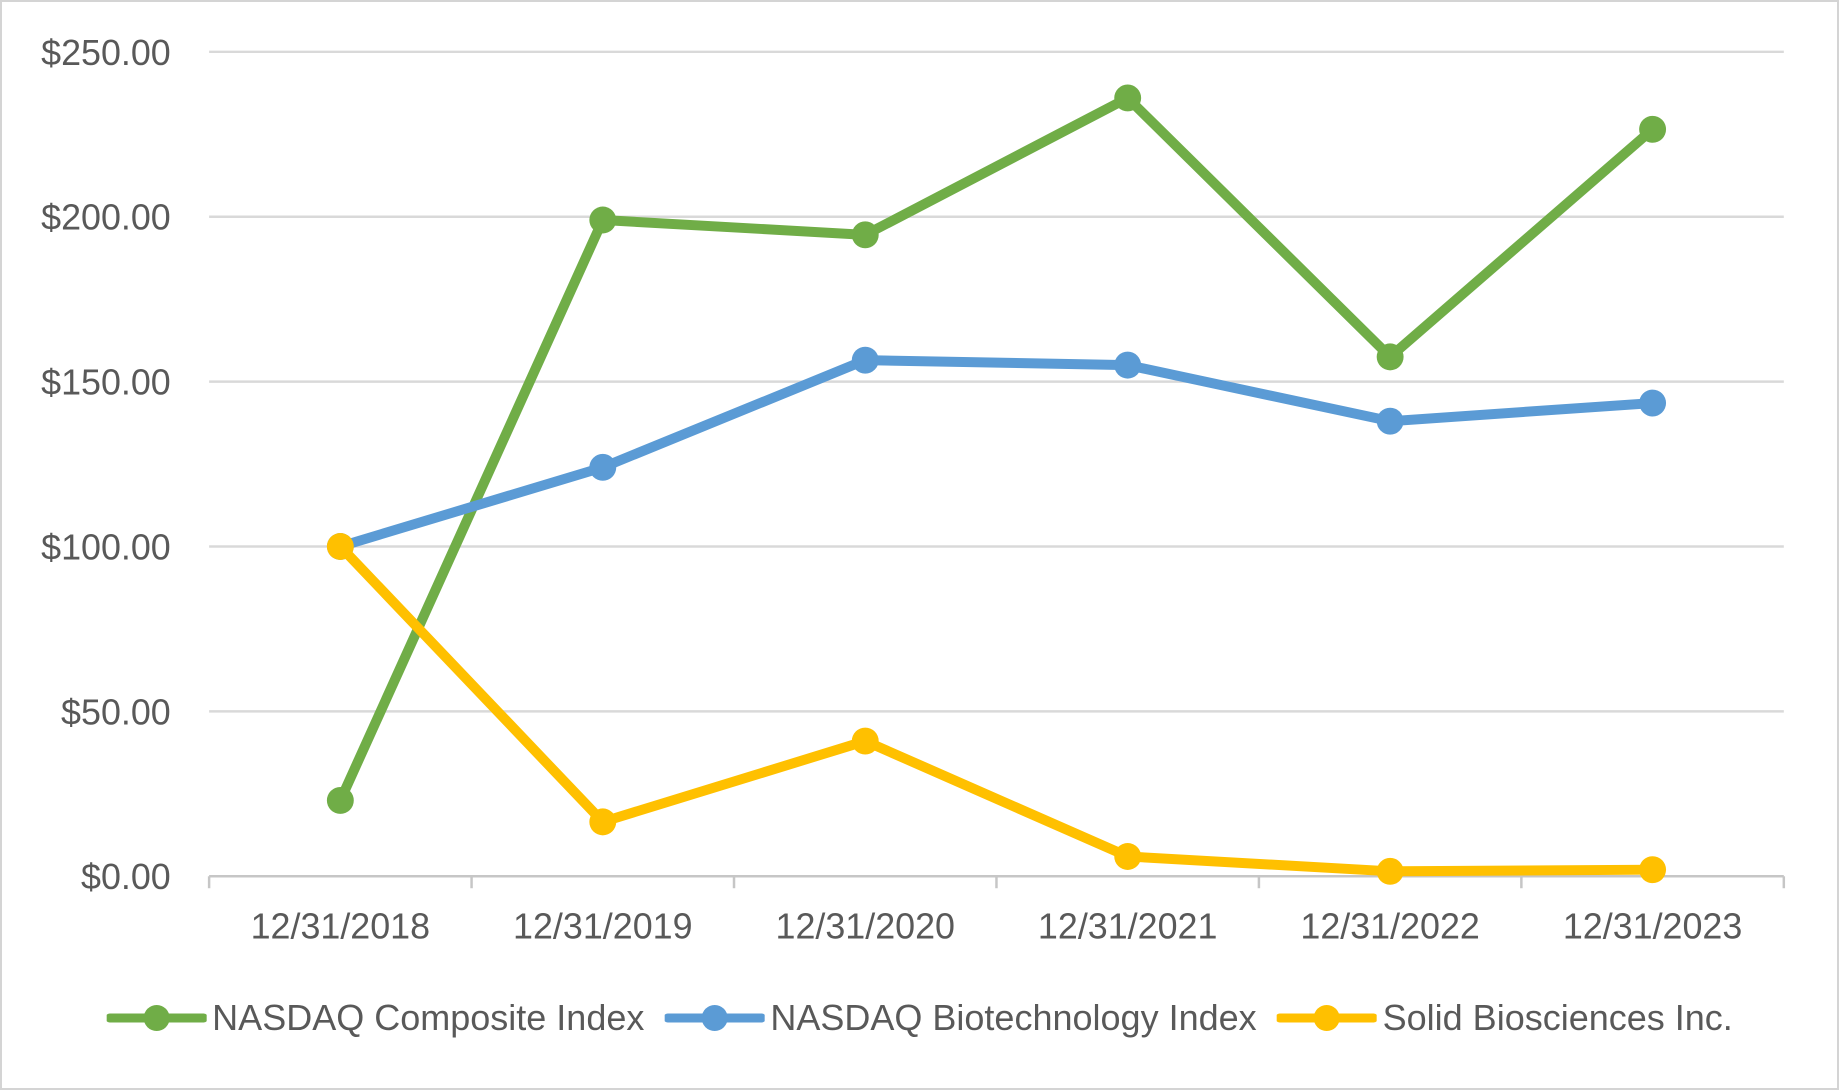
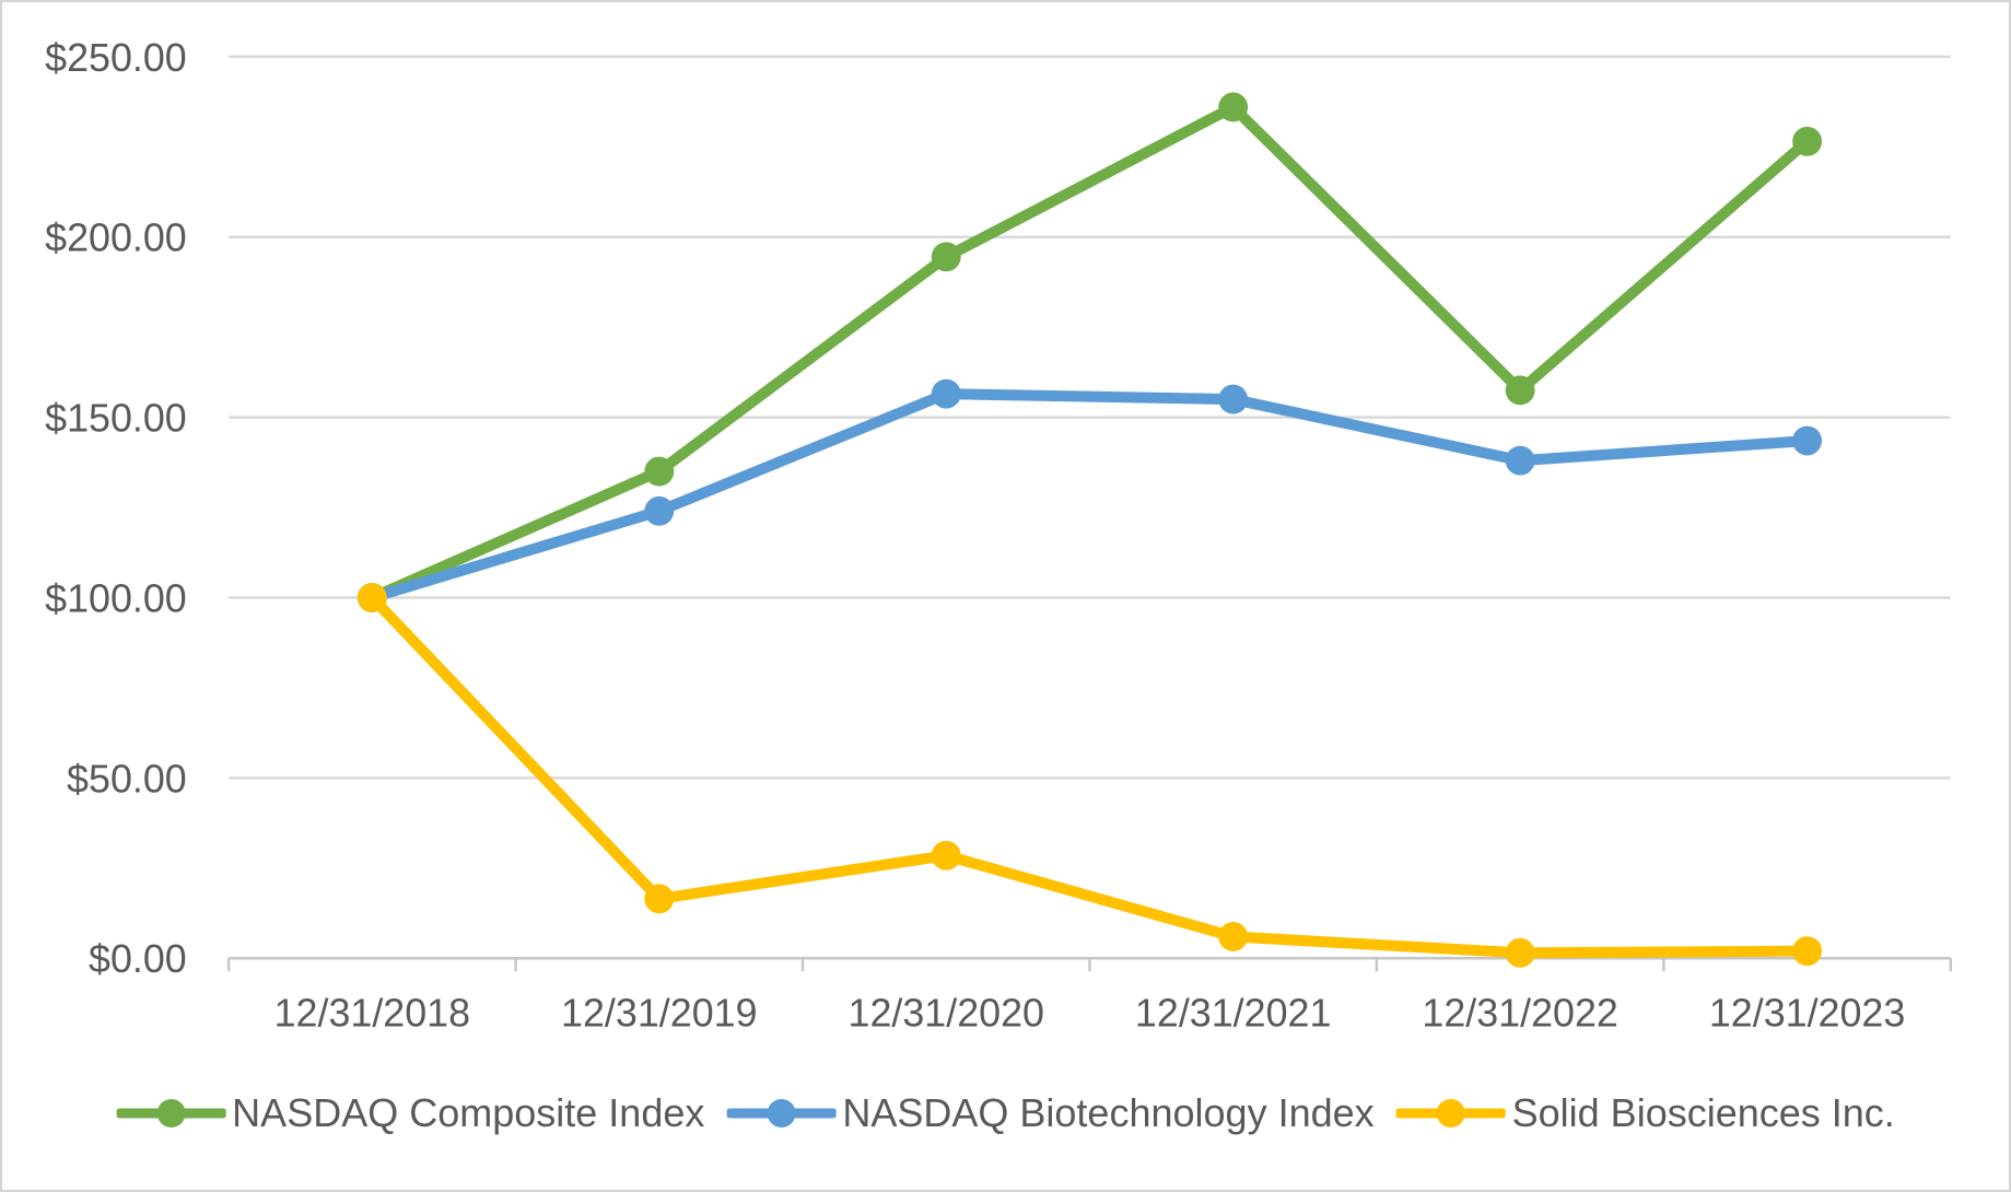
NASDAQ Composite Index/12/31/2018: $23 -> $100
NASDAQ Composite Index/12/31/2019: $199 -> $135
Solid Biosciences Inc./12/31/2020: $41 -> $28
